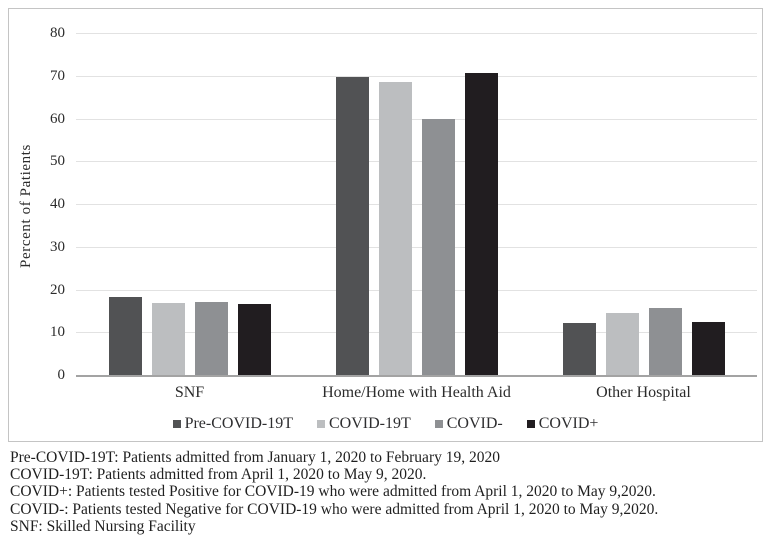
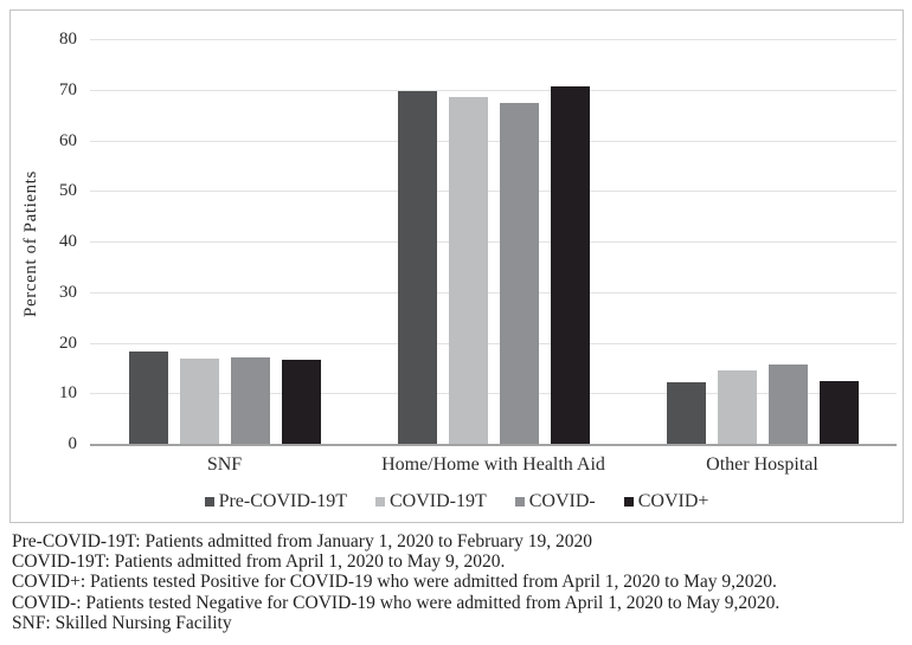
COVID-/Home/Home with Health Aid: 60 -> 67
